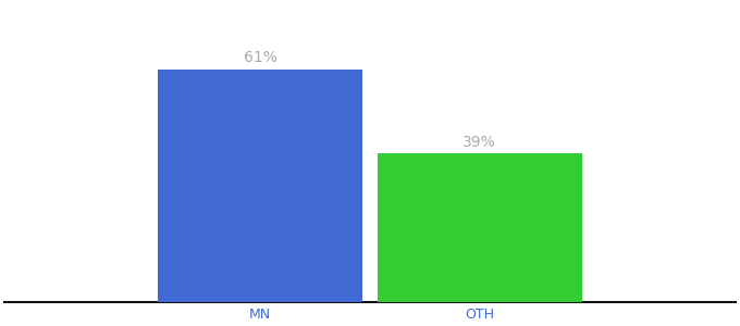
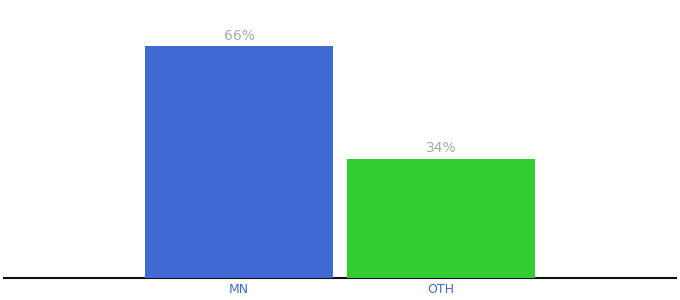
MN: 61% -> 66%
OTH: 39% -> 34%
